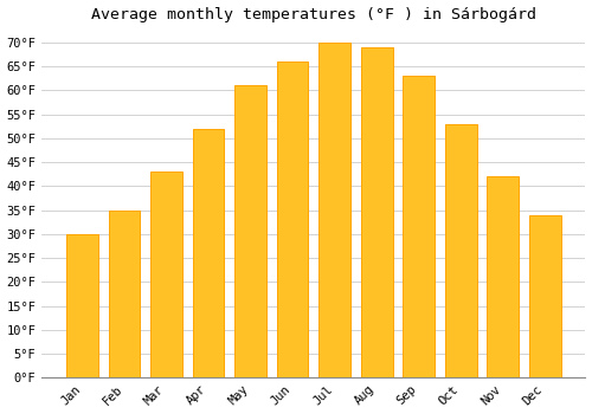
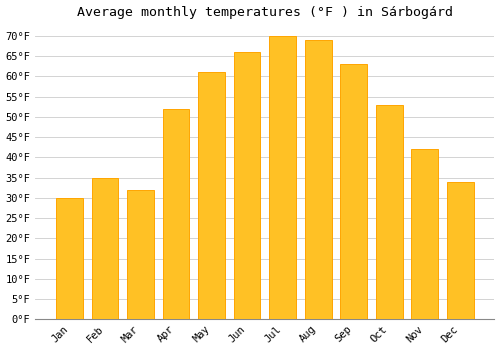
Mar: 43°F -> 32°F
